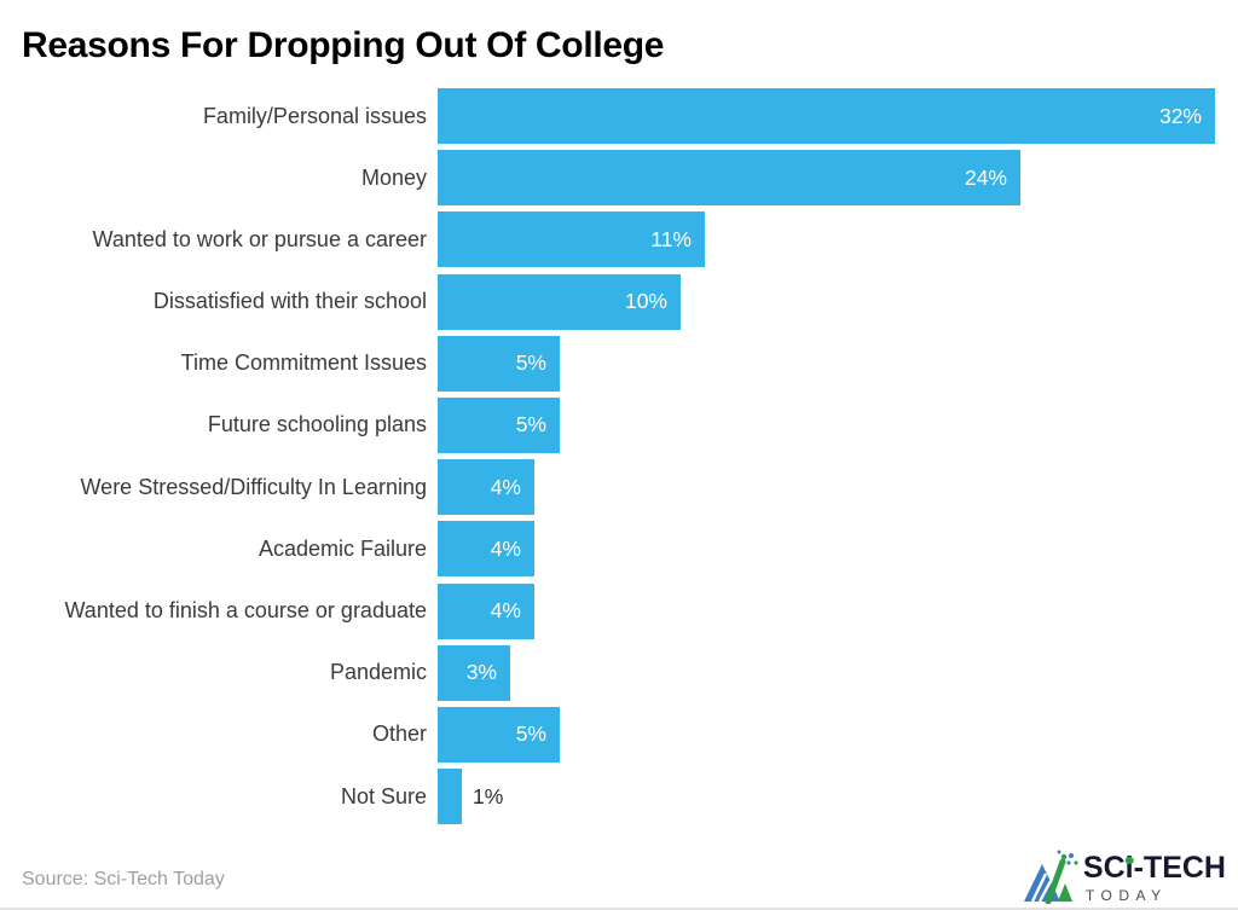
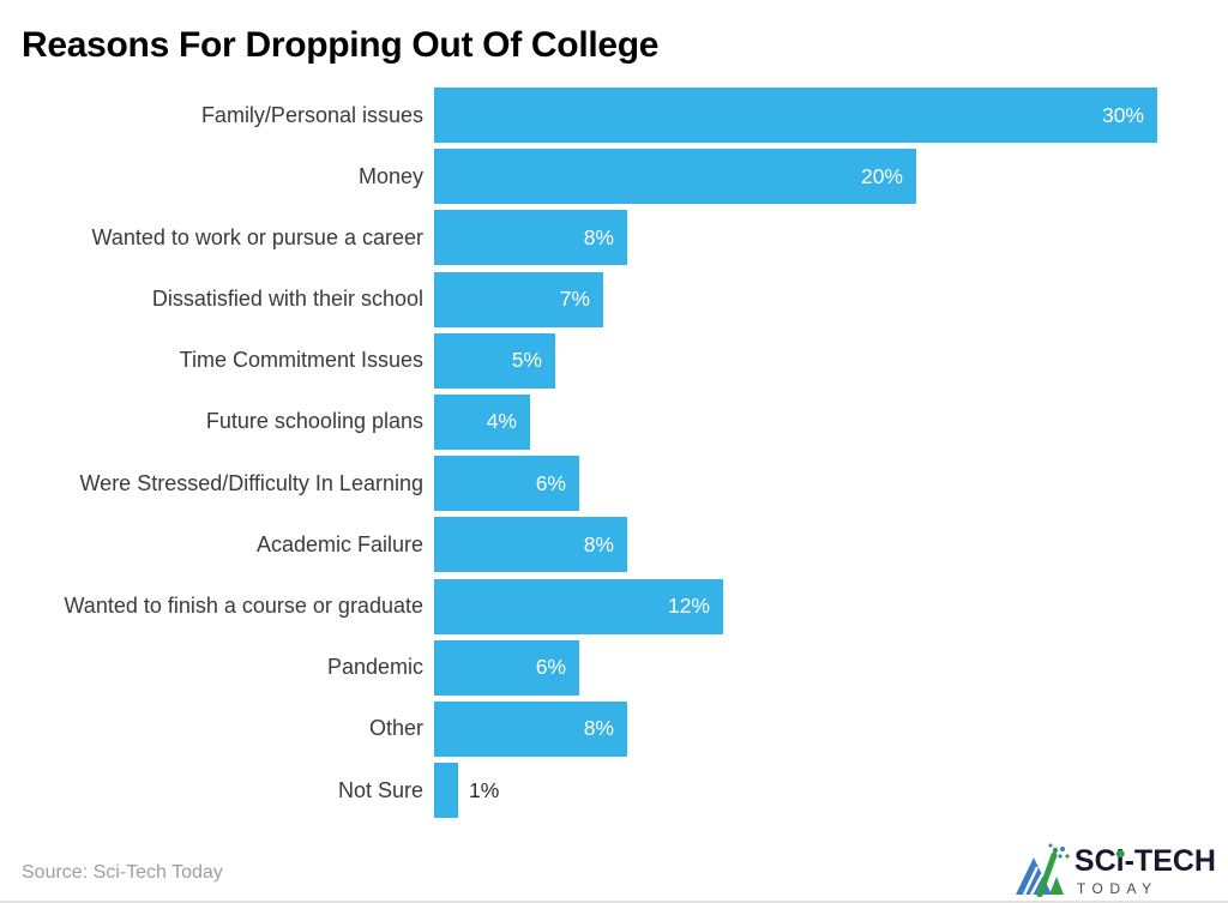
Family/Personal issues: 32% -> 30%
Money: 24% -> 20%
Wanted to work or pursue a career: 11% -> 8%
Dissatisfied with their school: 10% -> 7%
Future schooling plans: 5% -> 4%
Were Stressed/Difficulty In Learning: 4% -> 6%
Academic Failure: 4% -> 8%
Wanted to finish a course or graduate: 4% -> 12%
Pandemic: 3% -> 6%
Other: 5% -> 8%
